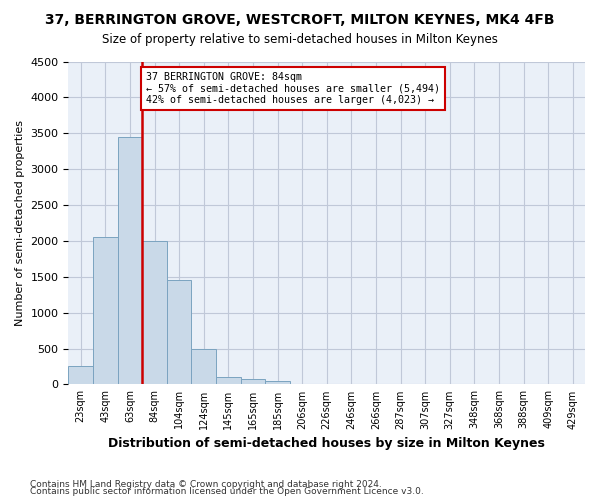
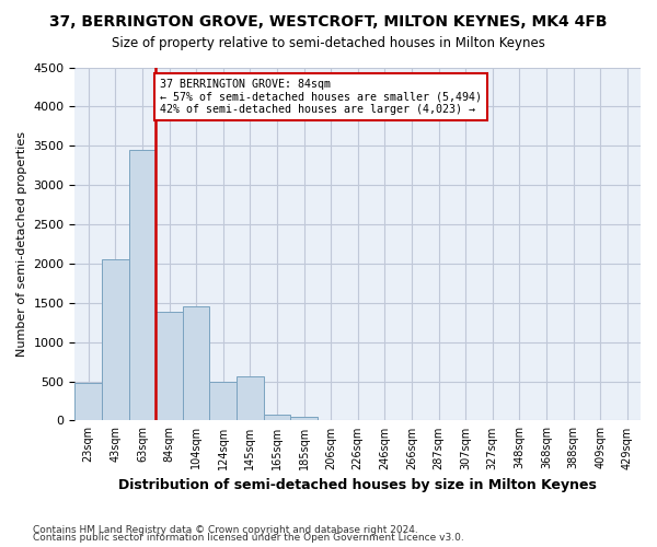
23sqm: 250 -> 480
84sqm: 2000 -> 1380
145sqm: 100 -> 560
